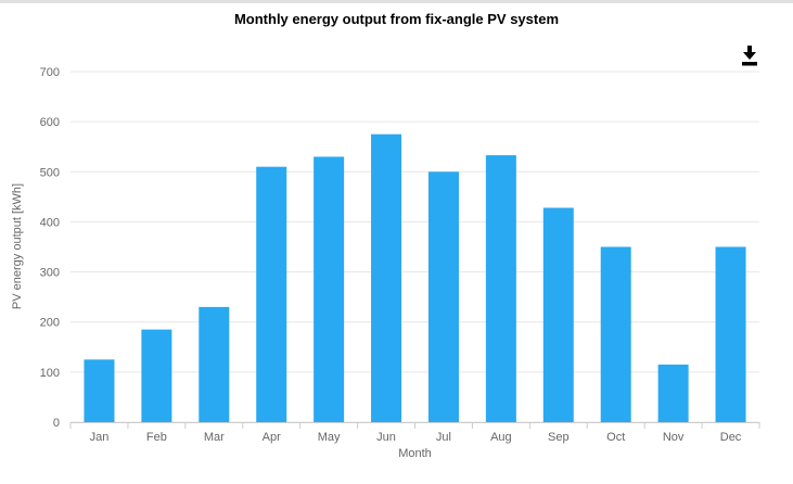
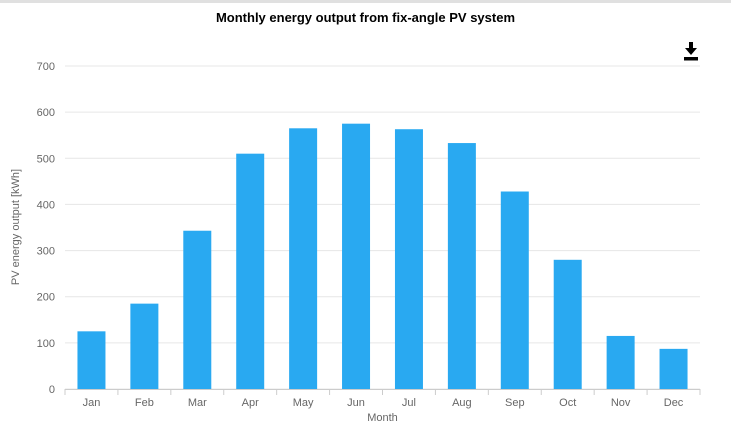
Mar: 230 -> 340
May: 530 -> 560
Jul: 500 -> 560
Oct: 350 -> 280
Dec: 350 -> 90
